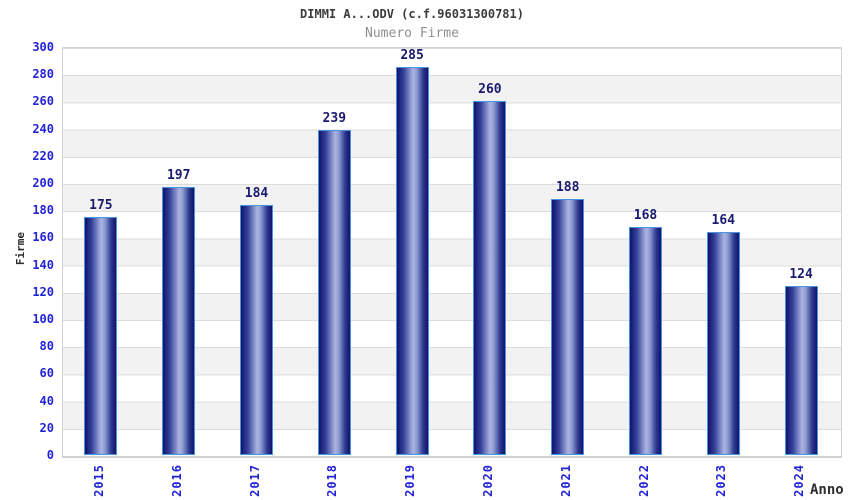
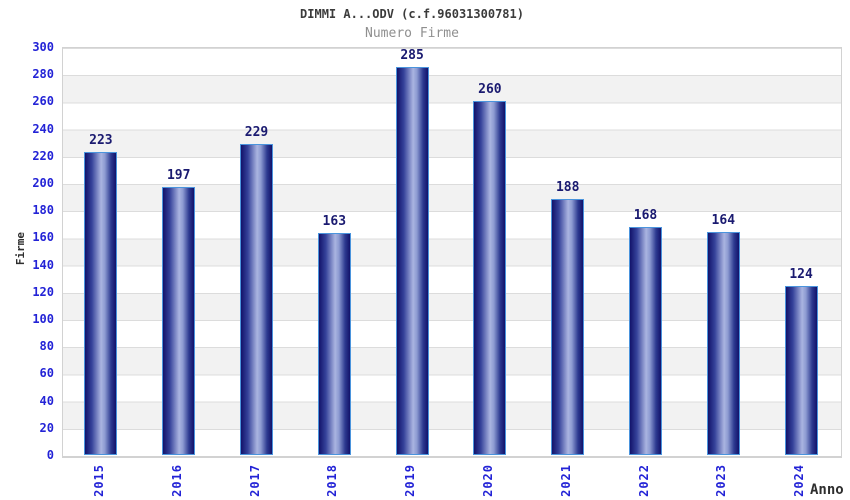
2015: 175 -> 223
2017: 184 -> 229
2018: 239 -> 163
